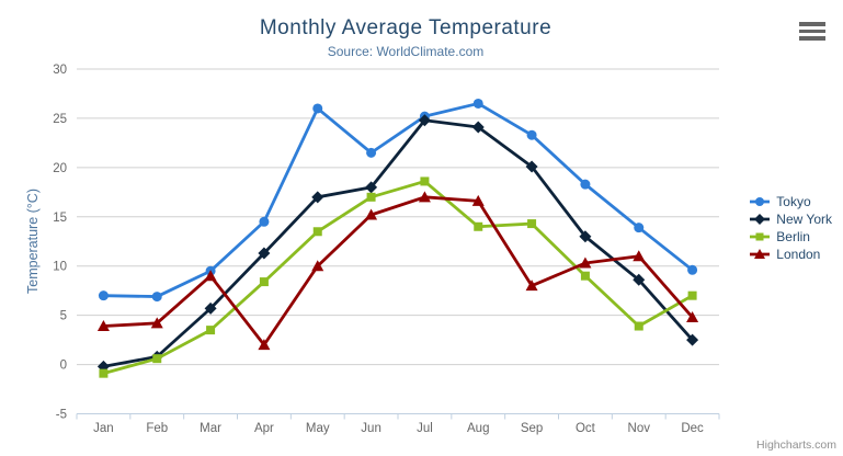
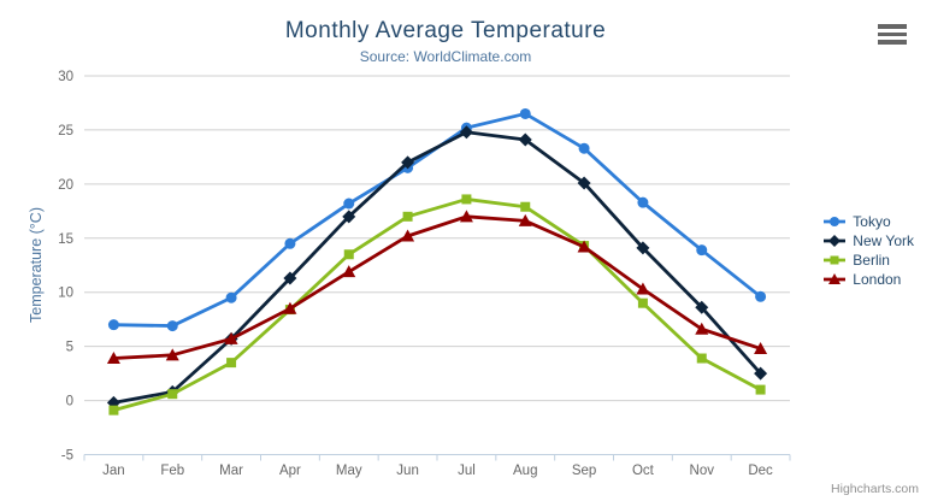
London/Mar: 9 -> 6
London/Apr: 2 -> 8
Tokyo/May: 26 -> 18
London/May: 10 -> 12
New York/Jun: 18 -> 22
Berlin/Aug: 14 -> 18
London/Sep: 8 -> 14
New York/Oct: 13 -> 14
London/Nov: 11 -> 7
Berlin/Dec: 7 -> 1
